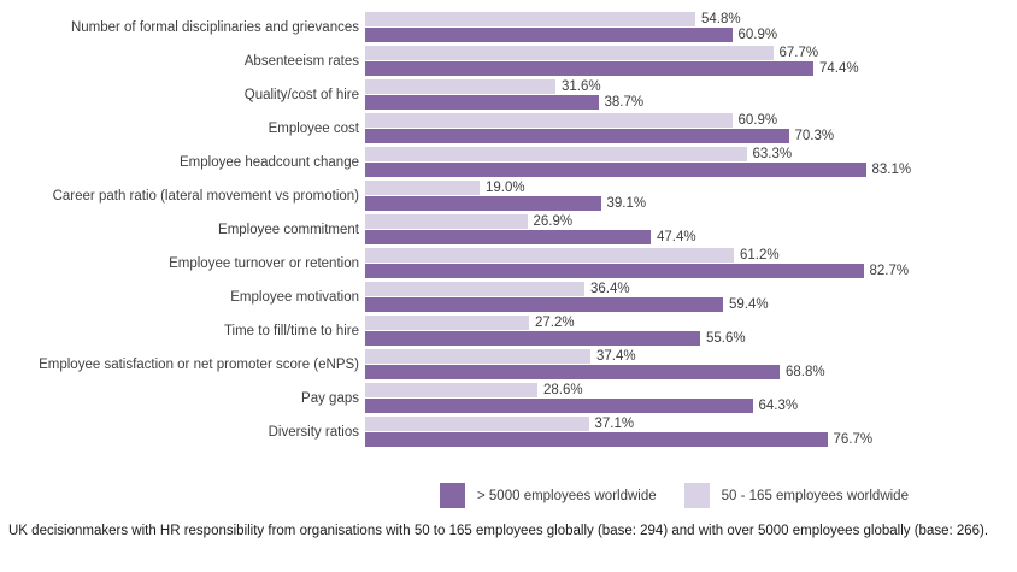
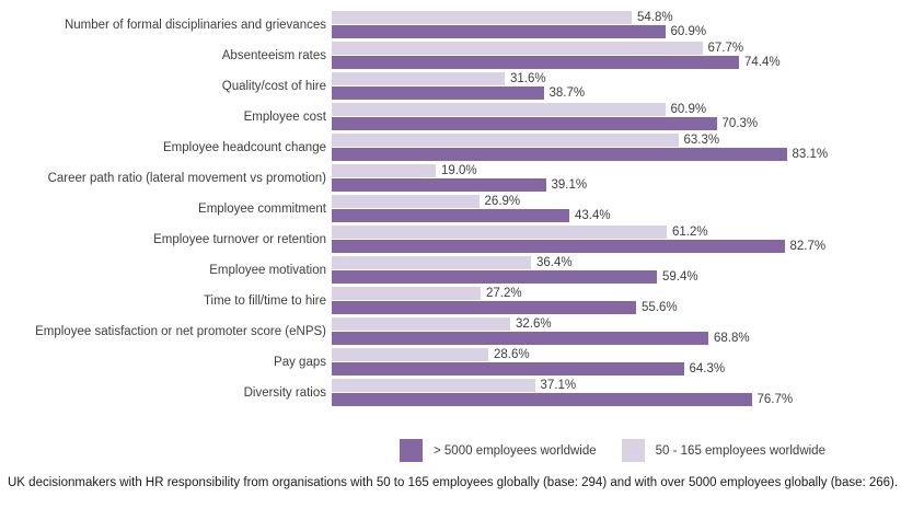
> 5000 employees worldwide/Employee commitment: 47.4% -> 43.4%
50 - 165 employees worldwide/Employee satisfaction or net promoter score (eNPS): 37.4% -> 32.6%
